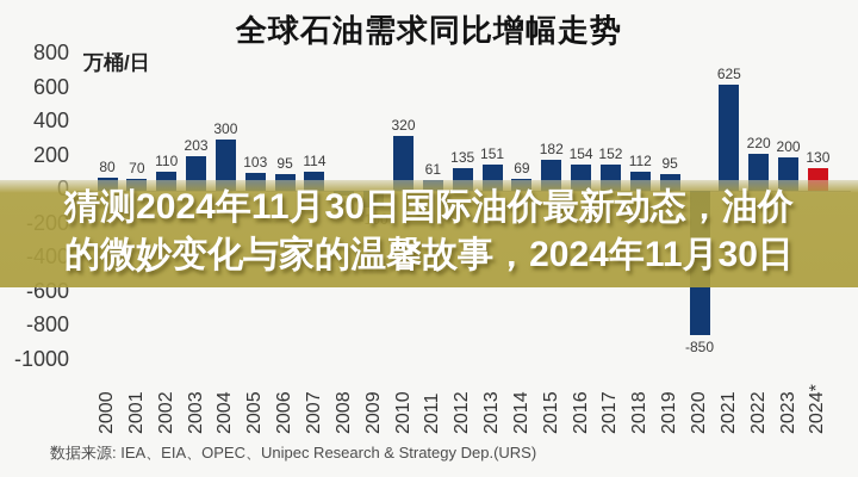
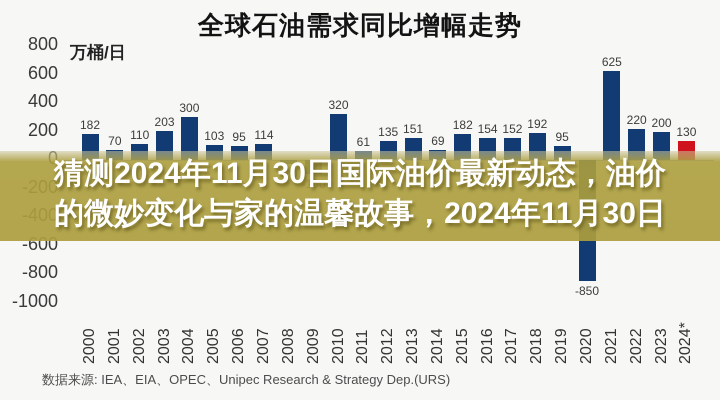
2000: 80 -> 182
2018: 112 -> 192
